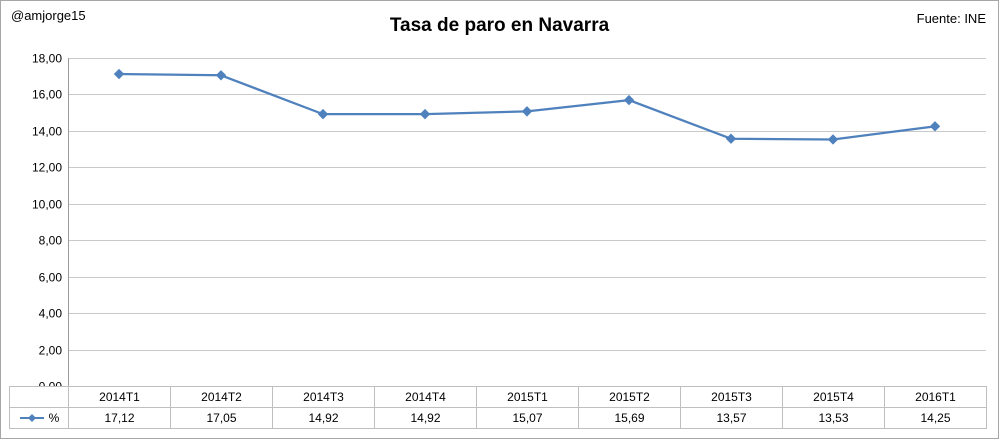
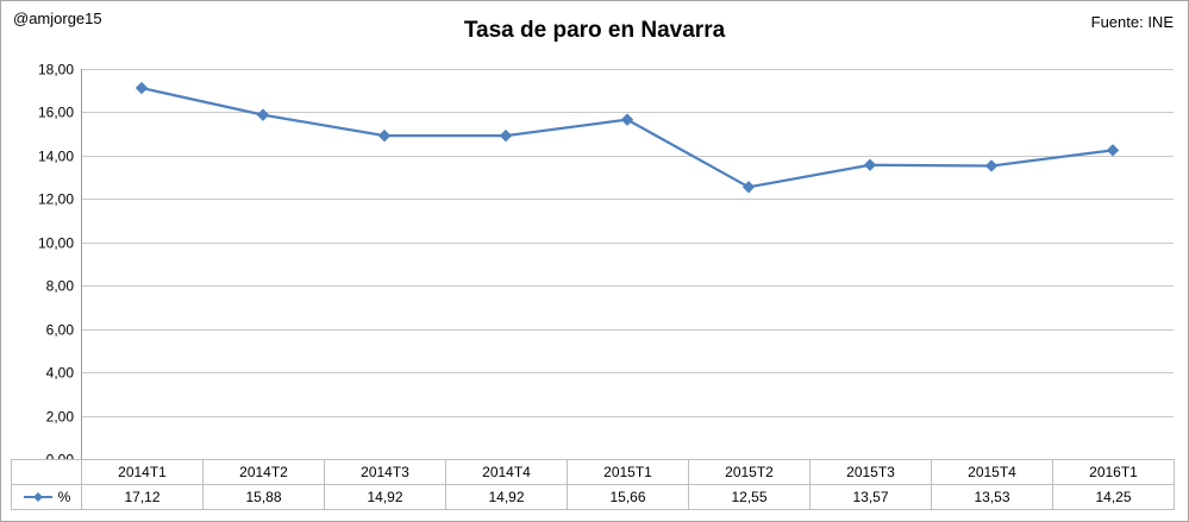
2014T2: 17,05 -> 15,88
2015T1: 15,07 -> 15,66
2015T2: 15,69 -> 12,55
